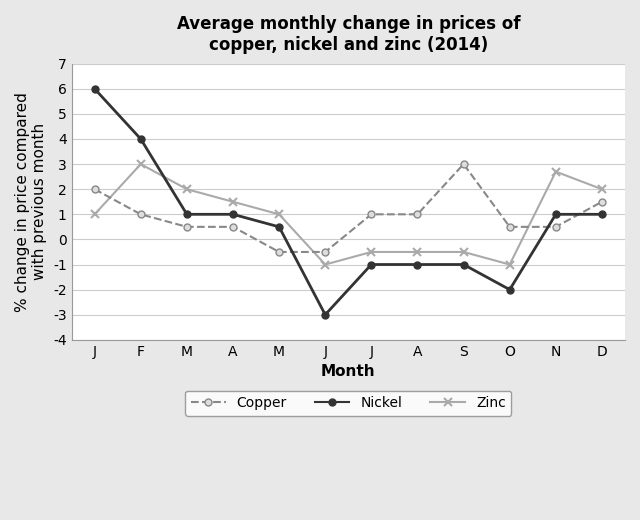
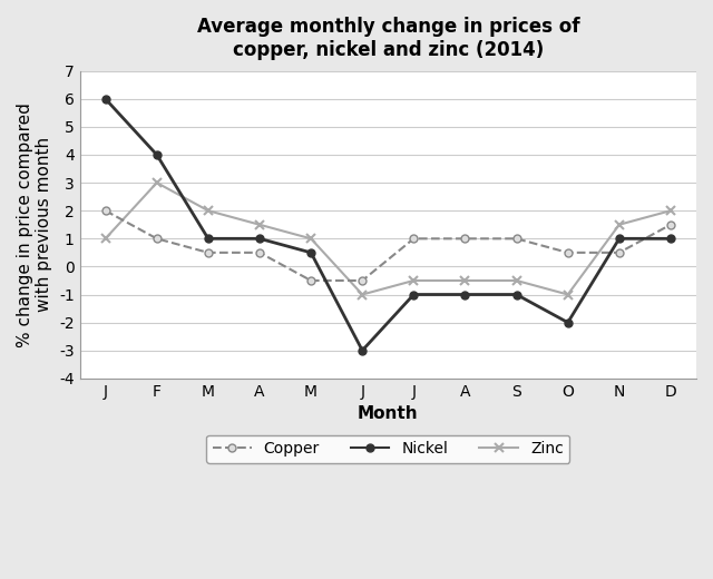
Copper/S: 3.0 -> 1.0
Zinc/N: 2.7 -> 1.5
